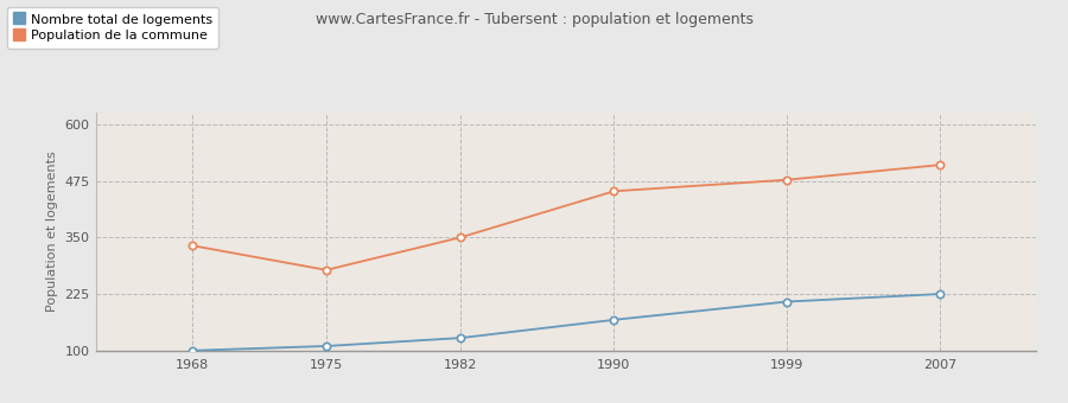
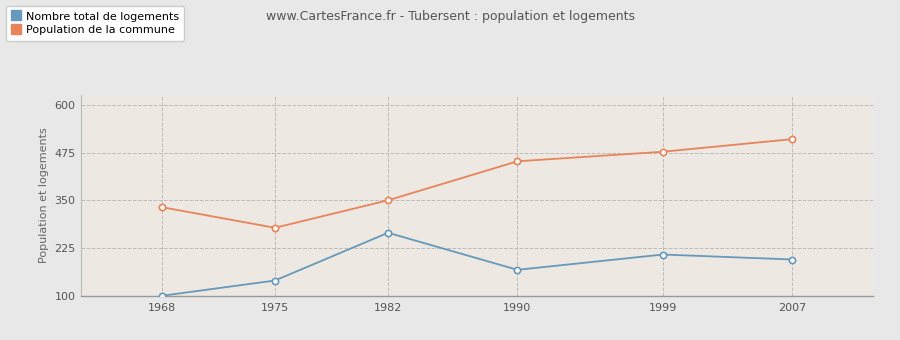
Nombre total de logements/1975: 110 -> 140
Nombre total de logements/1982: 128 -> 265
Nombre total de logements/2007: 225 -> 195
